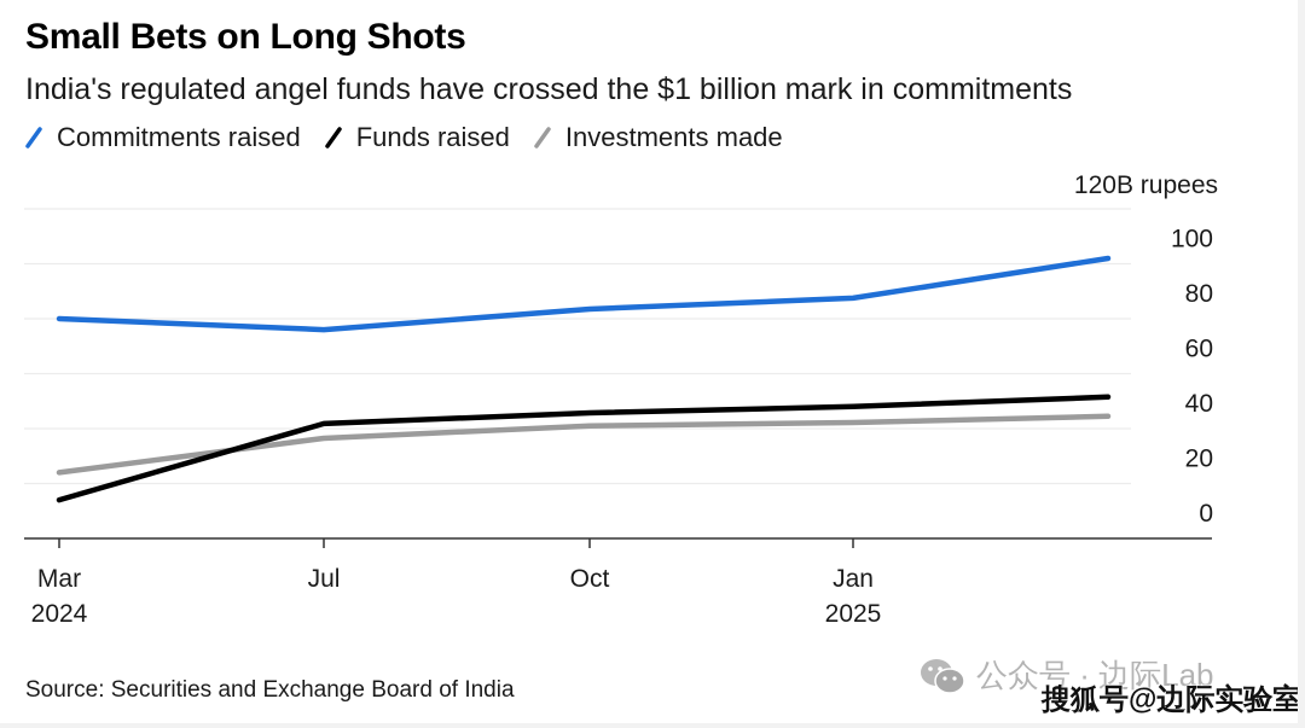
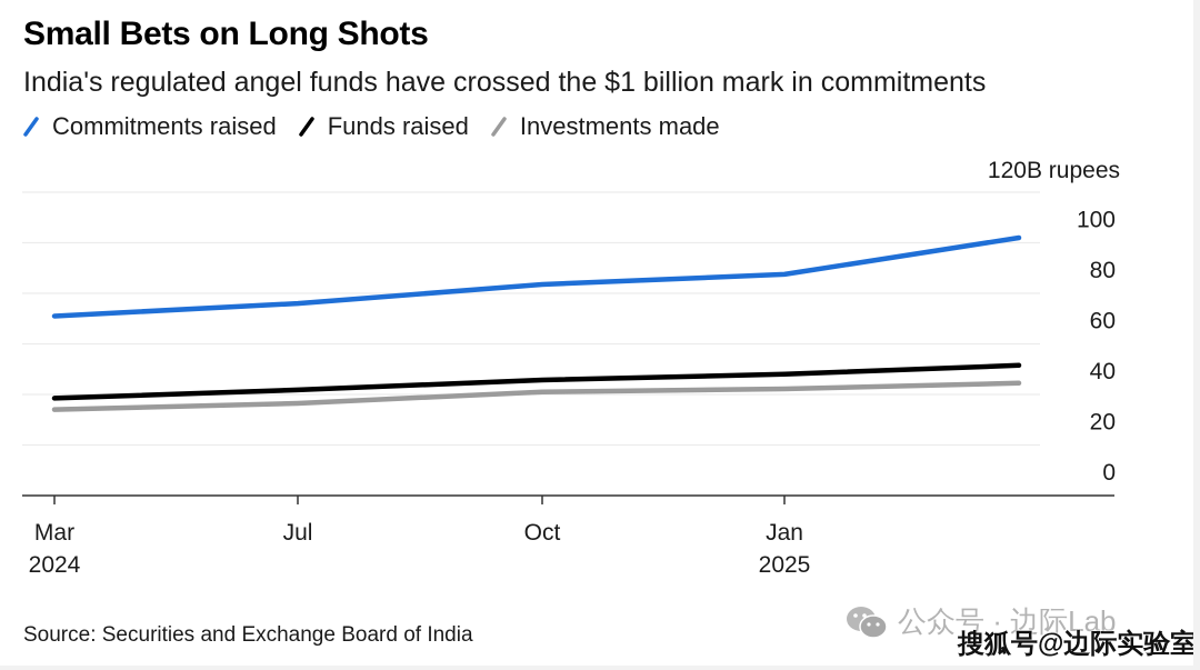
Commitments raised/Mar 2024: 80 -> 71
Funds raised/Mar 2024: 14 -> 38
Investments made/Mar 2024: 24 -> 34
